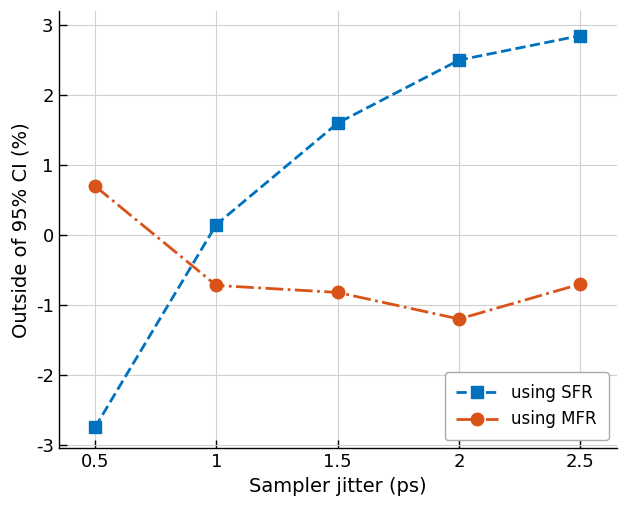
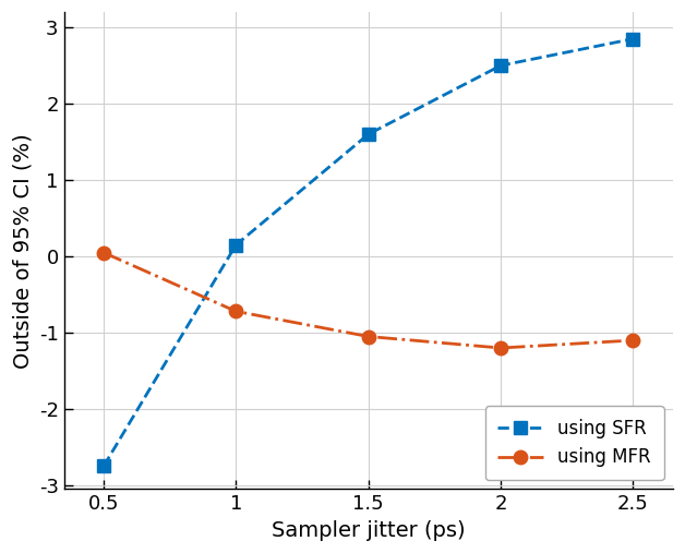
using MFR/0.5: 0.70 -> 0.05
using MFR/1.5: -0.82 -> -1.05
using MFR/2.5: -0.70 -> -1.10
